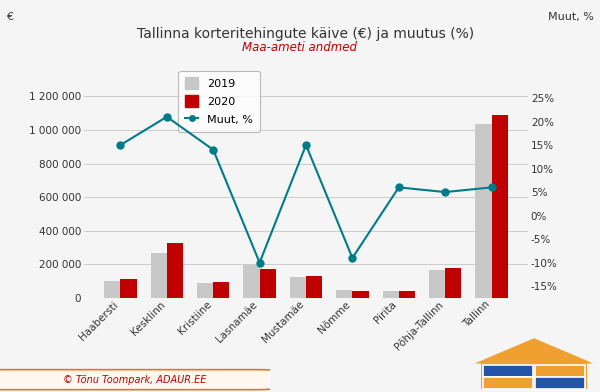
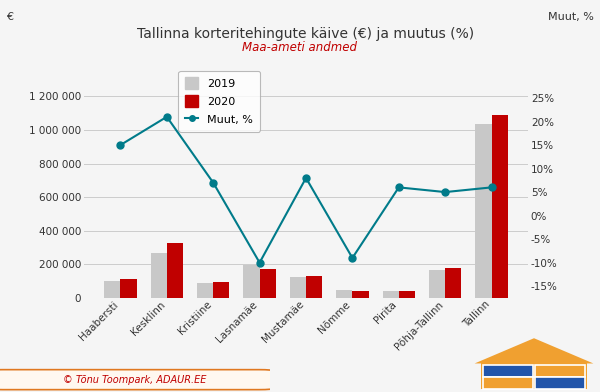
Muut, %/Kristiine: 14% -> 7%
Muut, %/Mustamäe: 15% -> 8%
